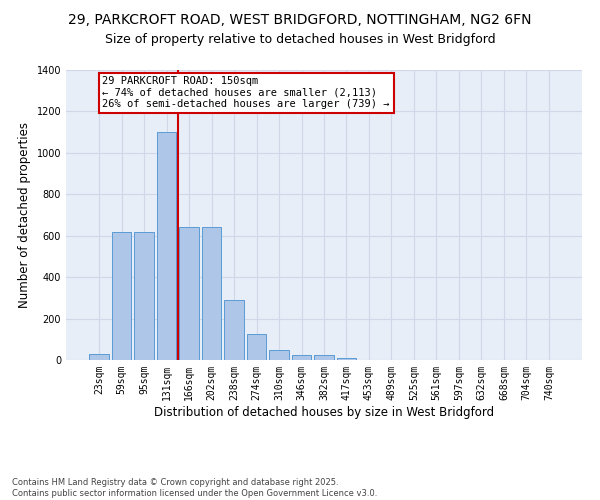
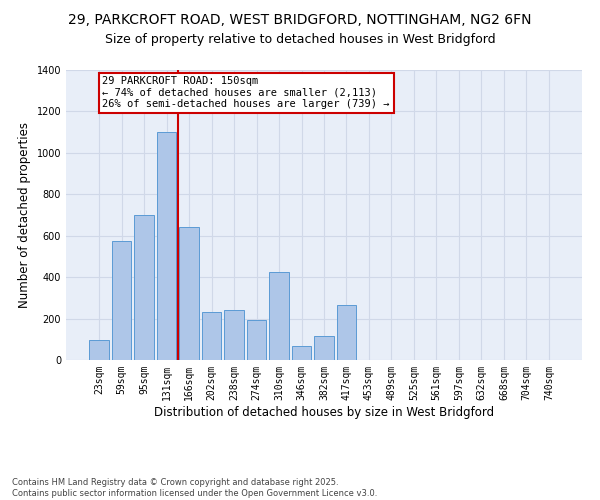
23sqm: 30 -> 95
59sqm: 620 -> 575
95sqm: 620 -> 700
202sqm: 640 -> 230
238sqm: 290 -> 240
274sqm: 125 -> 195
310sqm: 50 -> 425
346sqm: 25 -> 70
382sqm: 25 -> 115
417sqm: 10 -> 265
